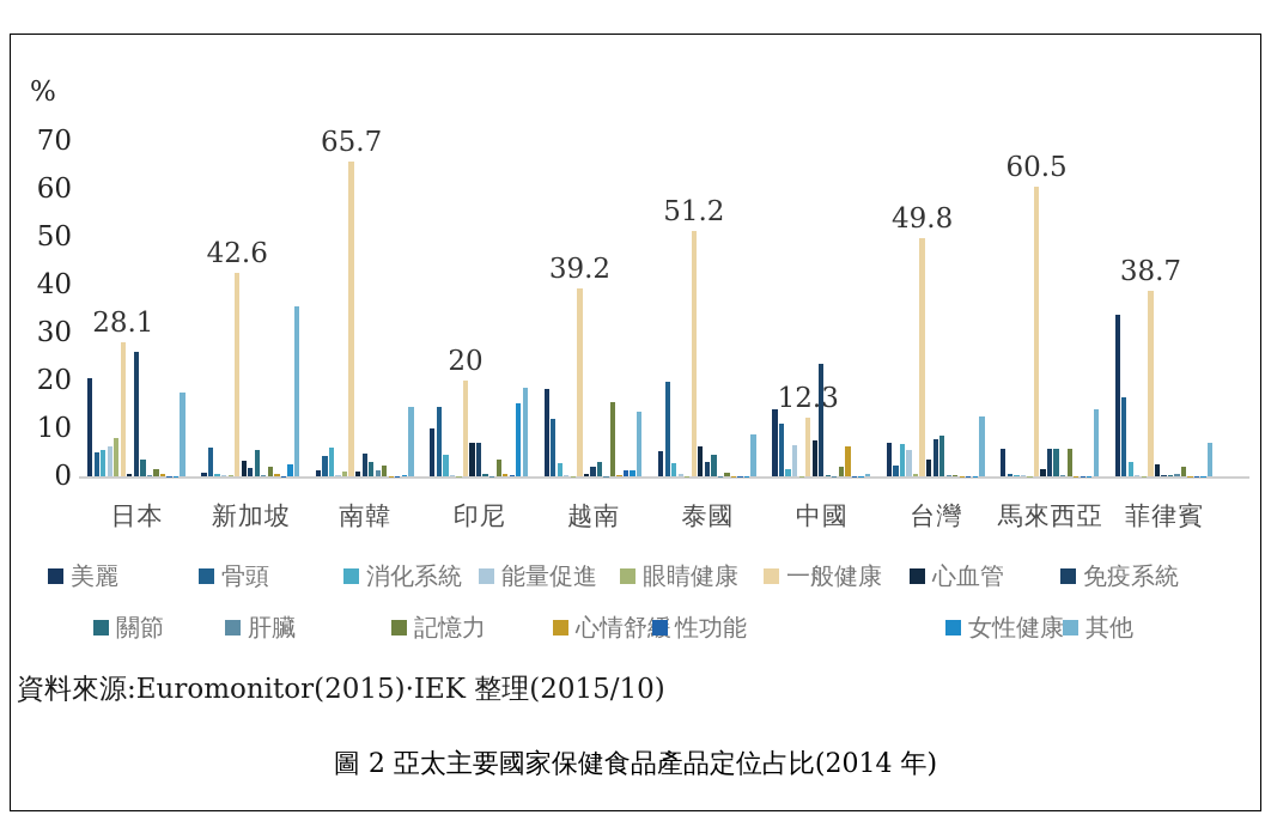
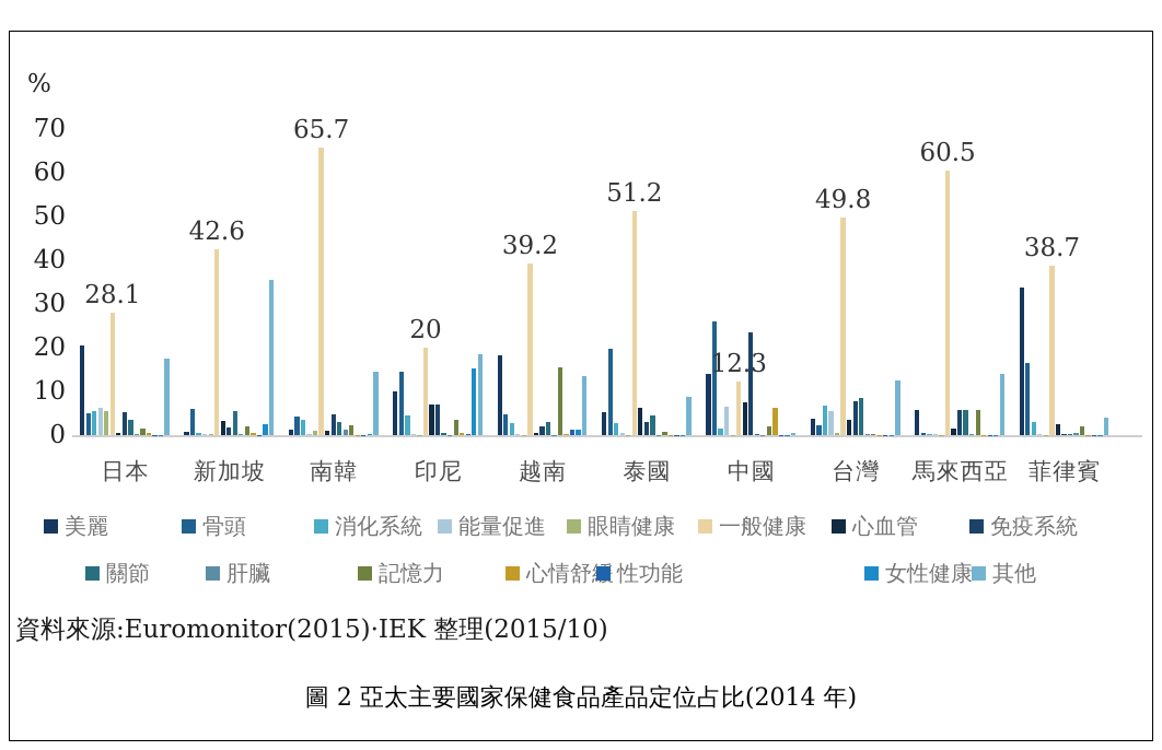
眼睛健康/日本: 8 -> 6
免疫系統/日本: 26 -> 5
消化系統/南韓: 6 -> 3
骨頭/越南: 12 -> 5
骨頭/中國: 11 -> 26
美麗/台灣: 7 -> 4
其他/菲律賓: 7 -> 4
